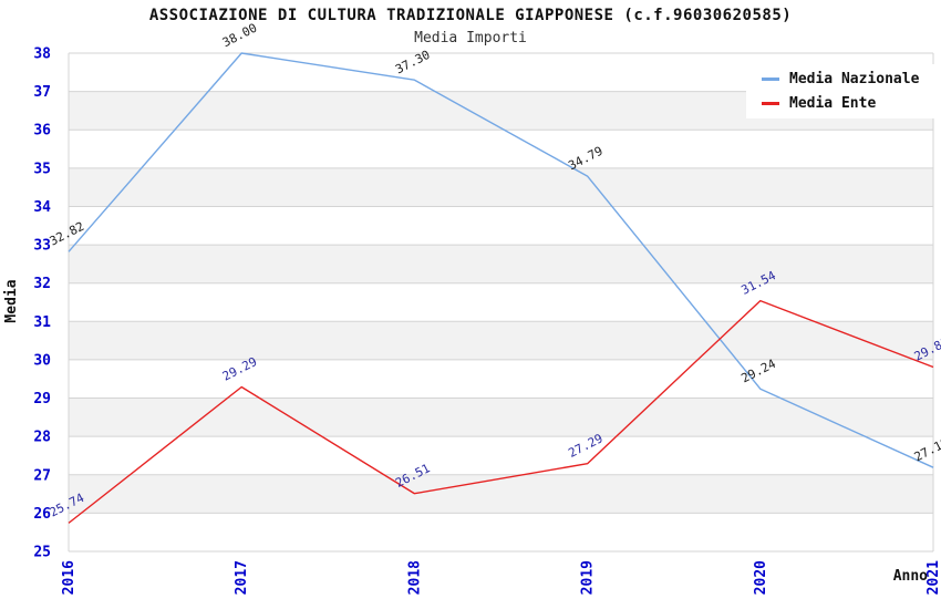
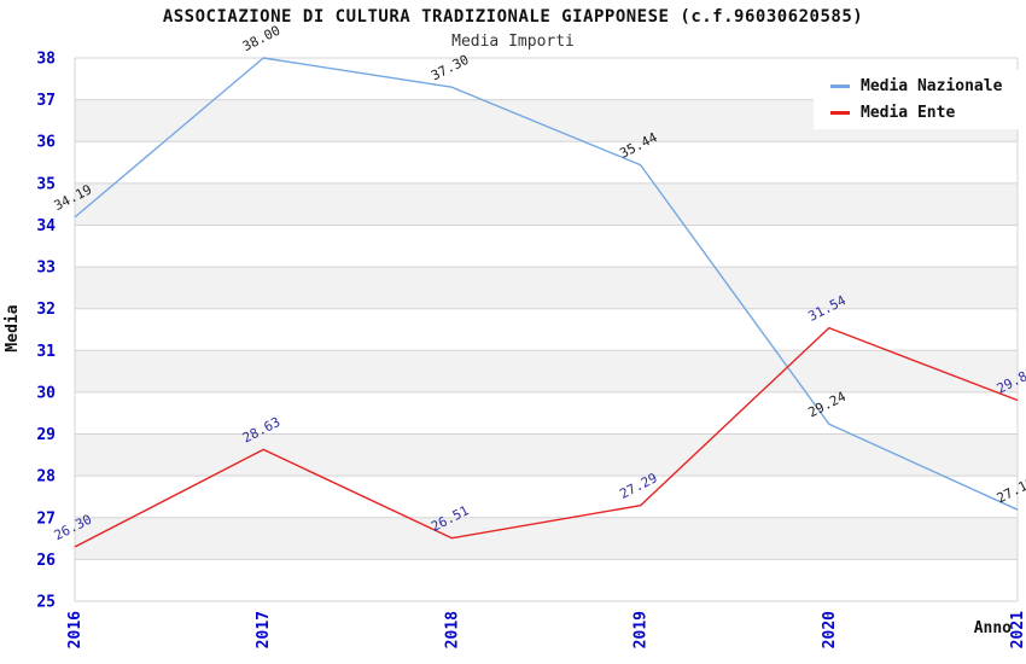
Media Nazionale/2016: 32.82 -> 34.19
Media Ente/2016: 25.74 -> 26.30
Media Ente/2017: 29.29 -> 28.63
Media Nazionale/2019: 34.79 -> 35.44
